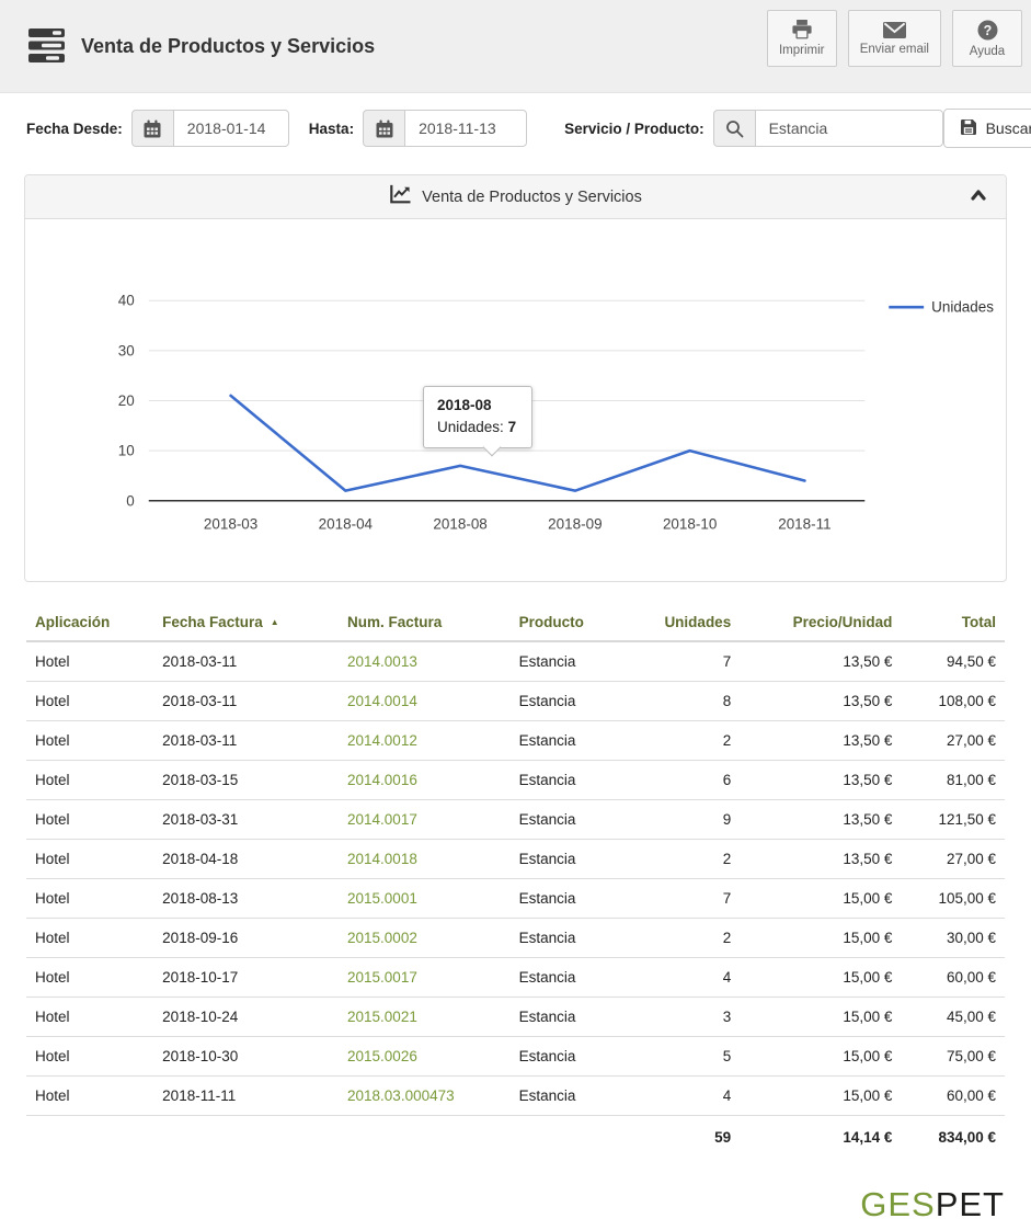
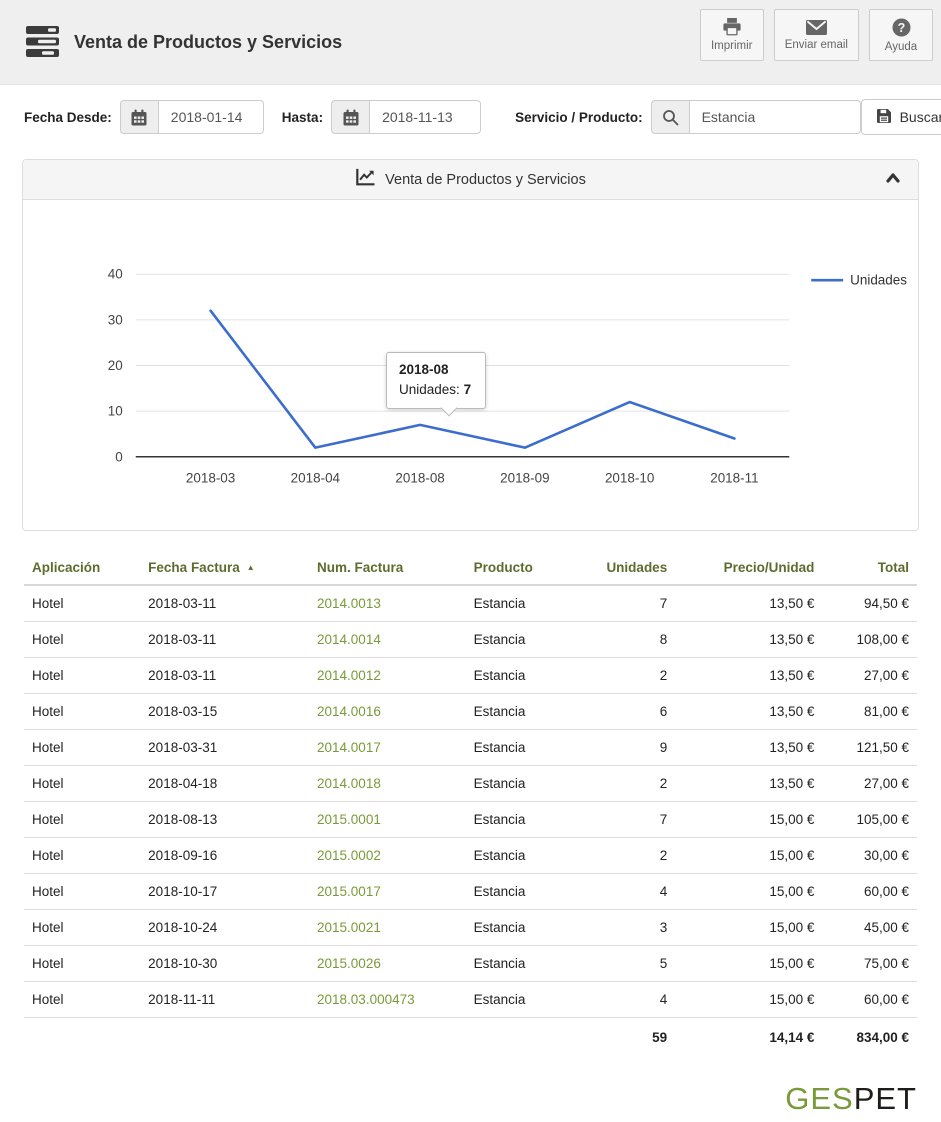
2018-03: 21 -> 32
2018-10: 10 -> 12
